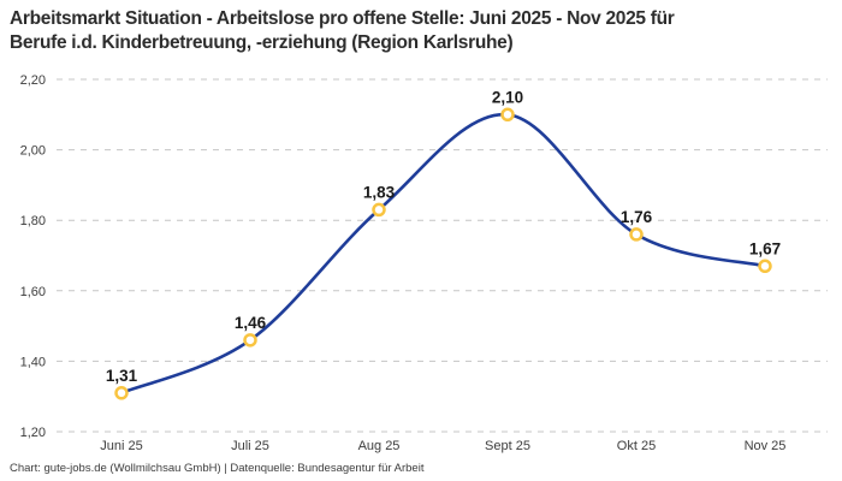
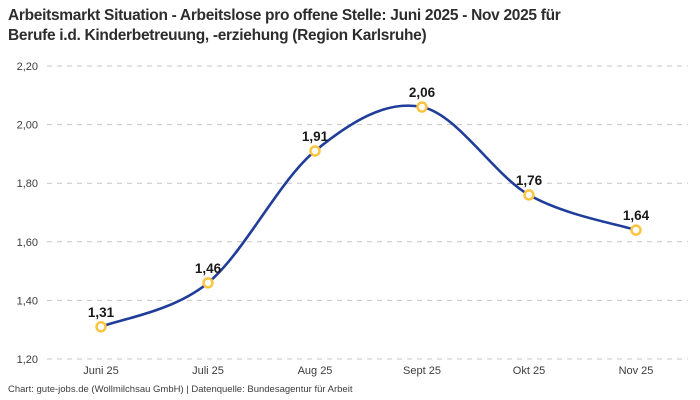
Aug 25: 1,83 -> 1,91
Sept 25: 2,10 -> 2,06
Nov 25: 1,67 -> 1,64
